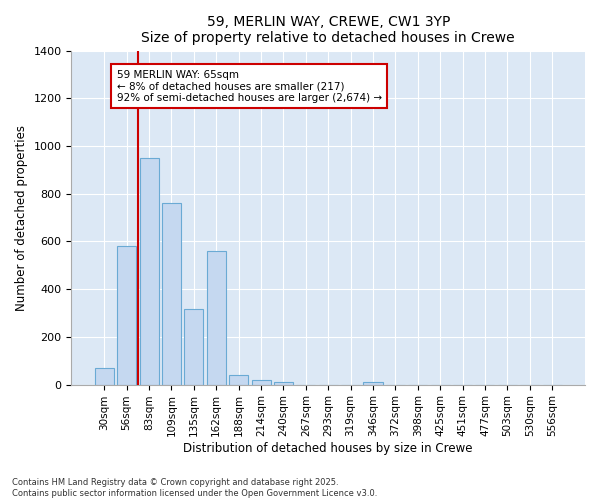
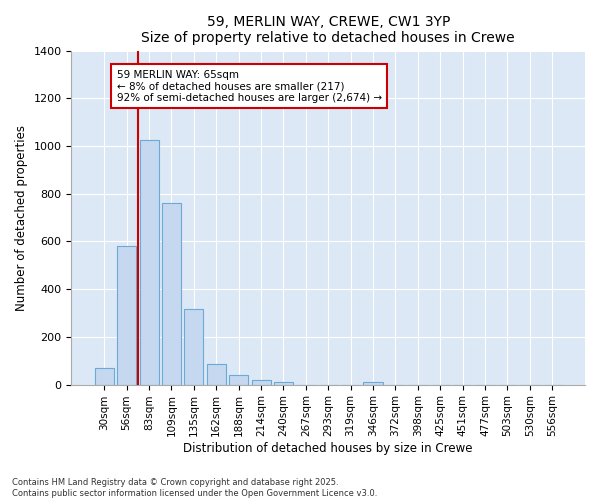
83sqm: 950 -> 1025
162sqm: 560 -> 88
